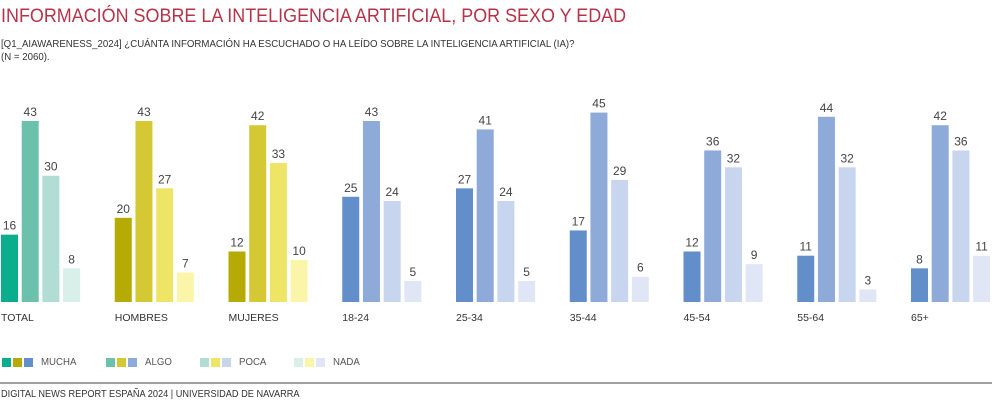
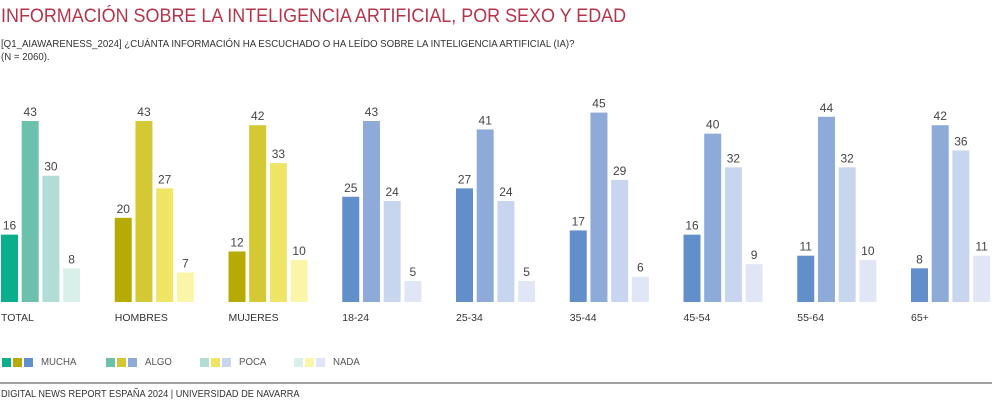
MUCHA/45-54: 12 -> 16
ALGO/45-54: 36 -> 40
NADA/55-64: 3 -> 10
